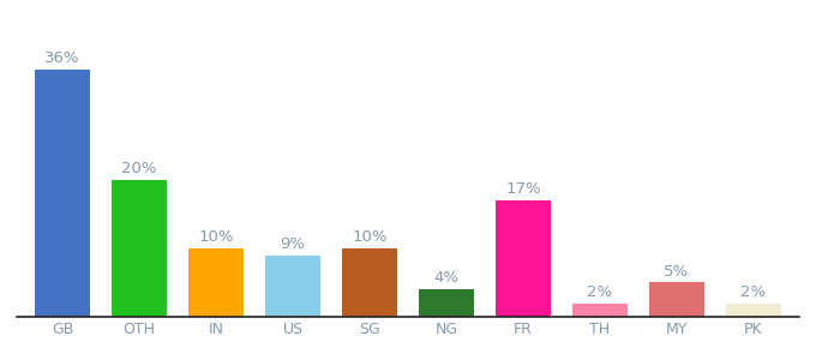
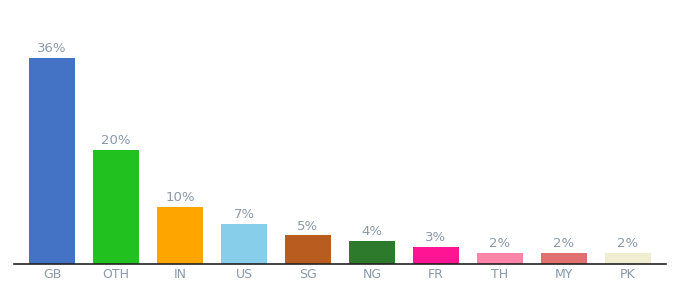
US: 9% -> 7%
SG: 10% -> 5%
FR: 17% -> 3%
MY: 5% -> 2%
